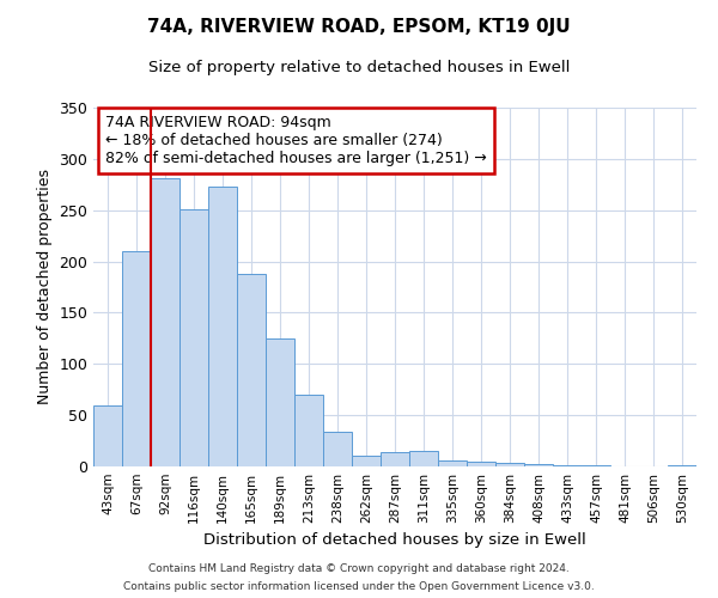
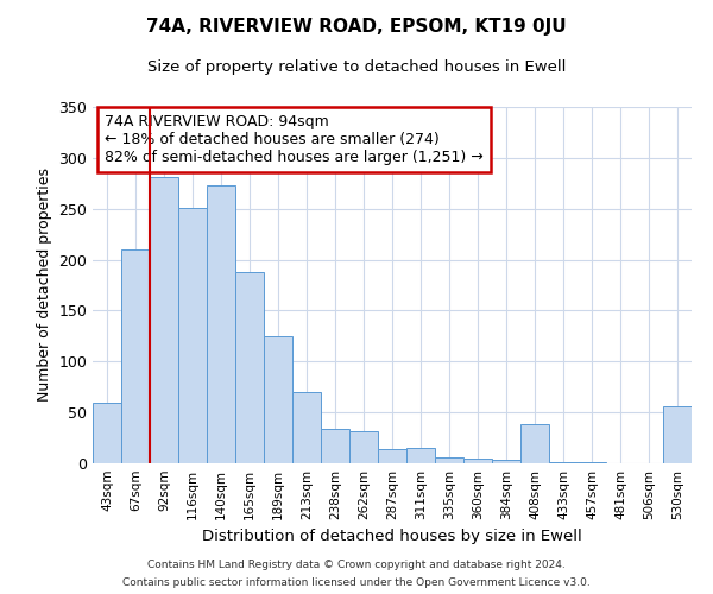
262sqm: 10 -> 32
408sqm: 2 -> 38
530sqm: 1 -> 56
